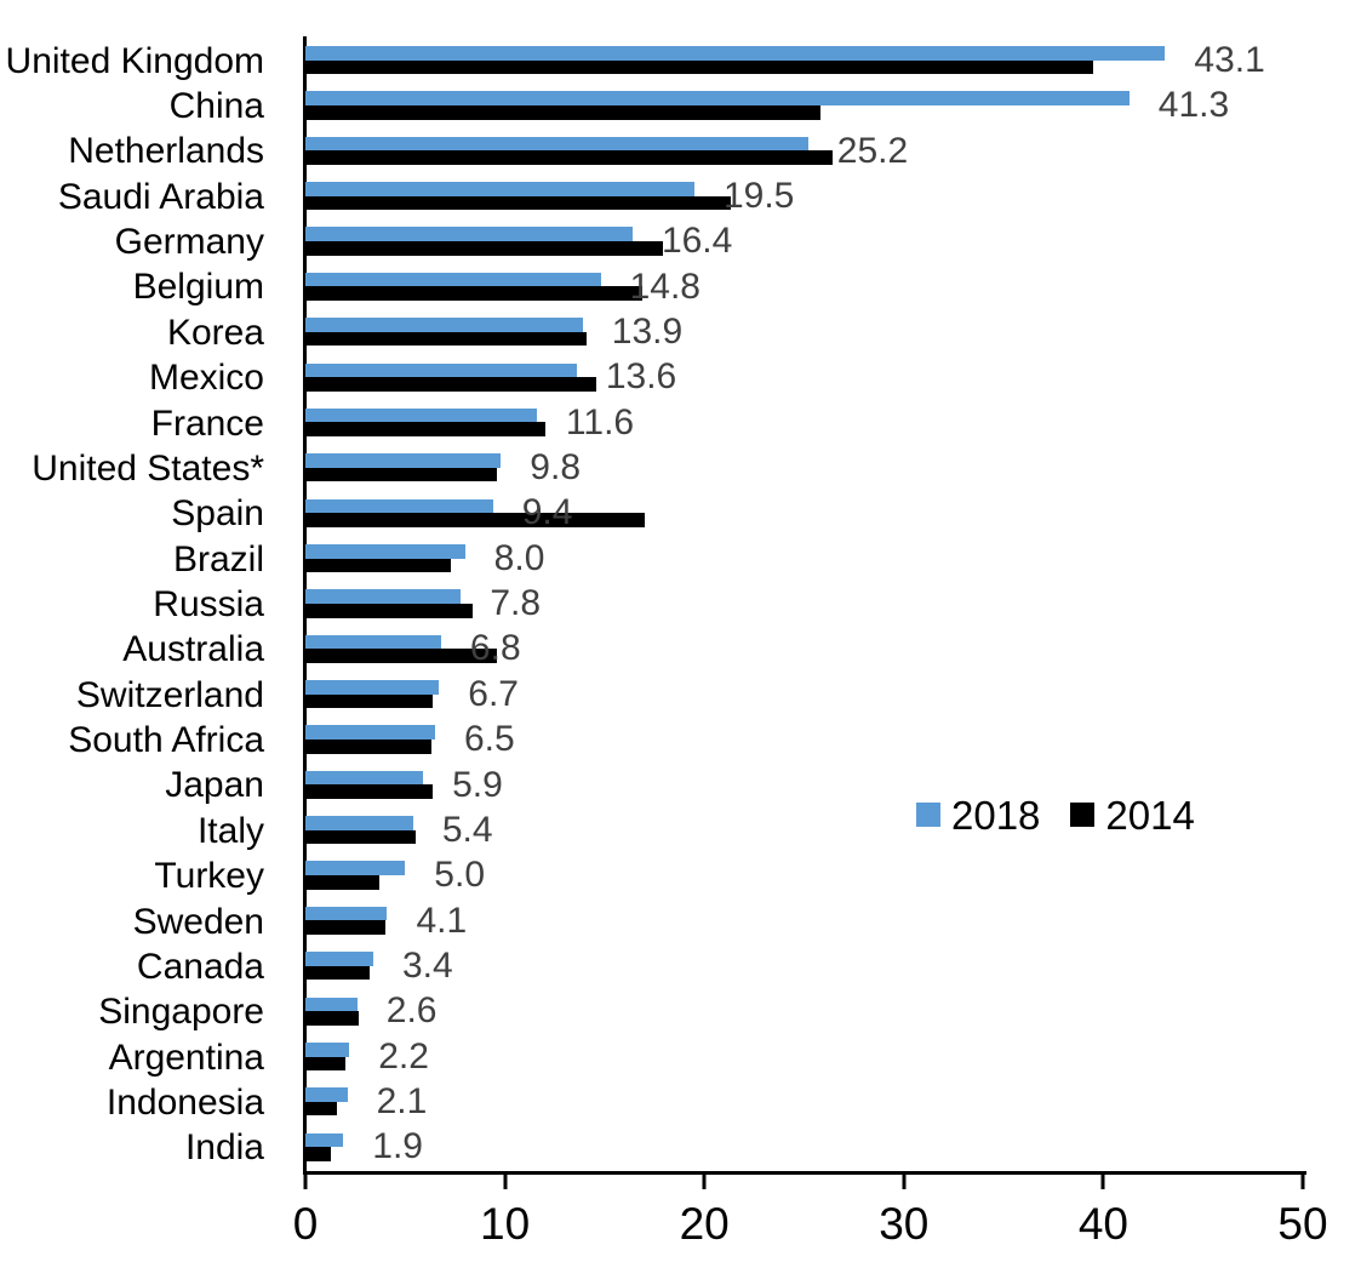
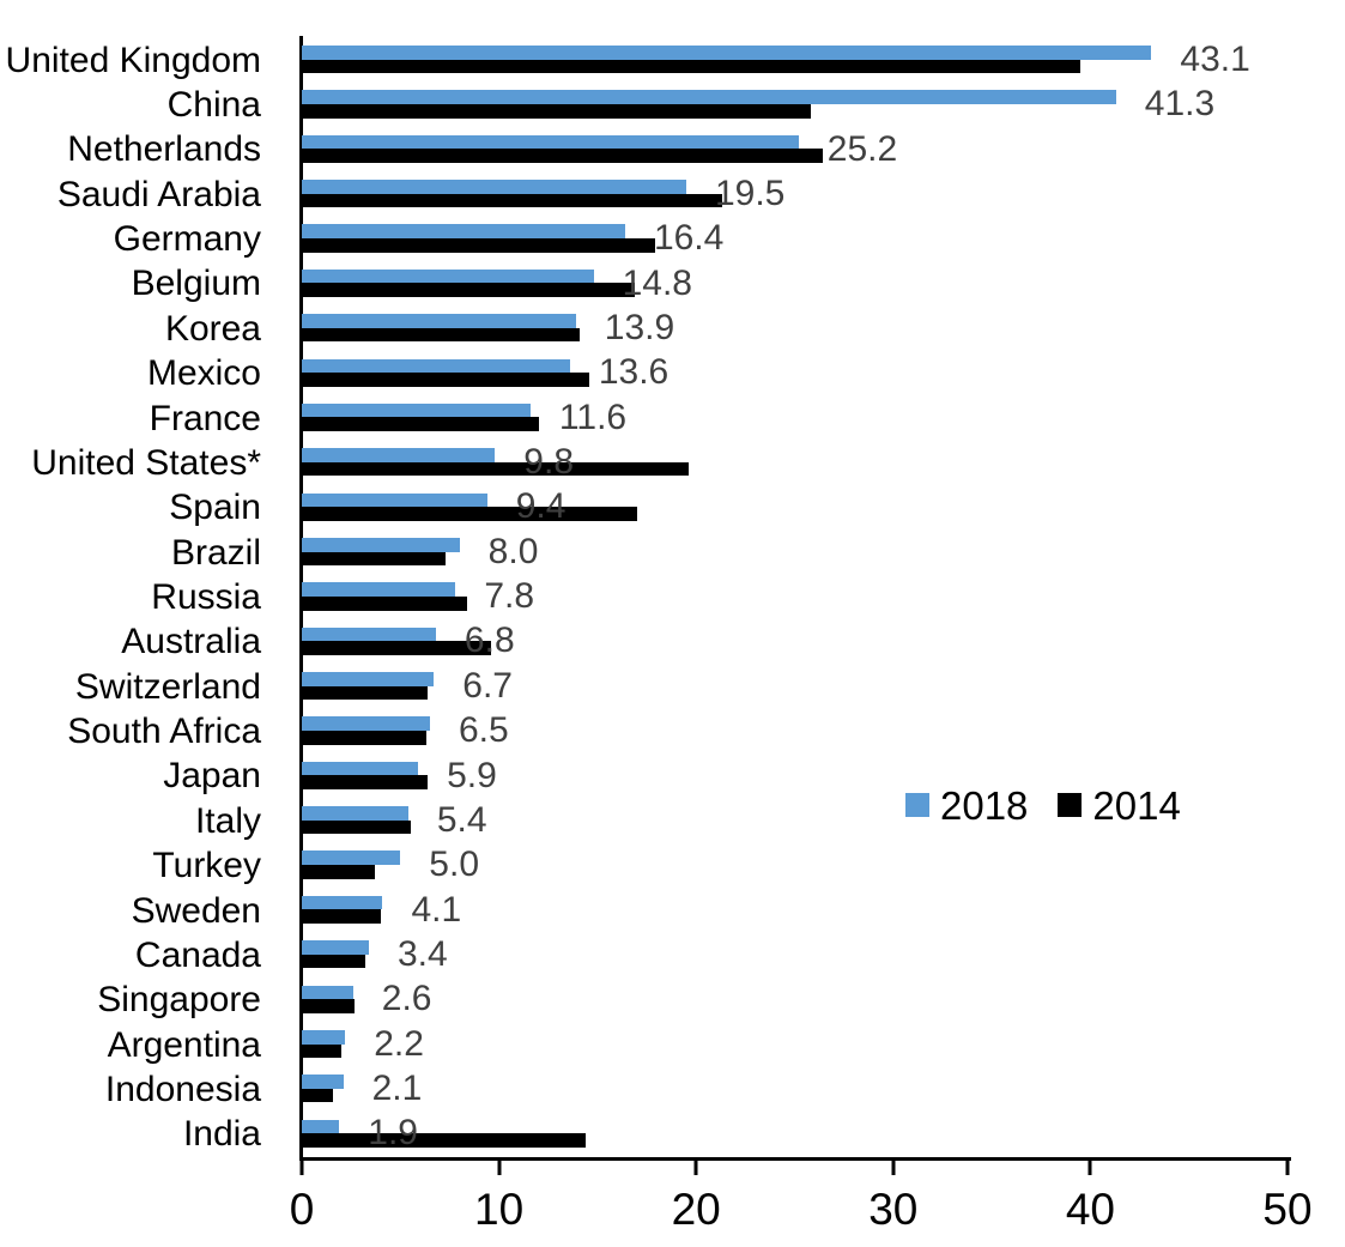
2014/United States*: 9.6 -> 19.6
2014/India: 1.3 -> 14.4
